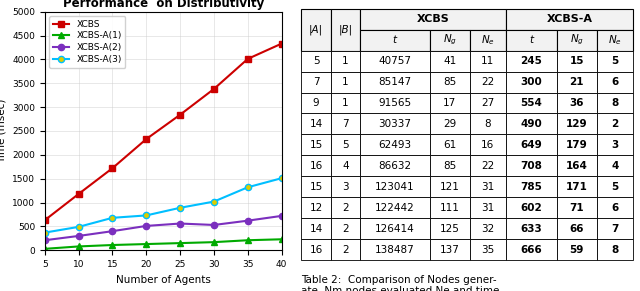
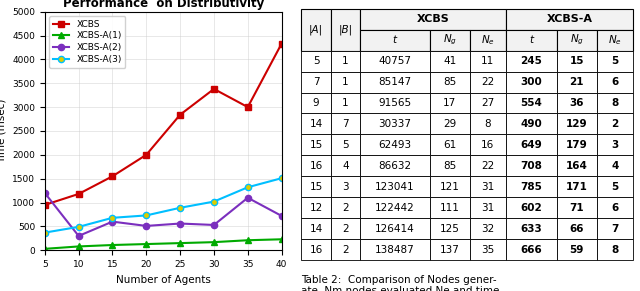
XCBS/5: 630 -> 950
XCBS-A(2)/5: 210 -> 1200
XCBS/15: 1720 -> 1550
XCBS-A(2)/15: 400 -> 600
XCBS/20: 2330 -> 2000
XCBS/35: 4010 -> 3000
XCBS-A(2)/35: 620 -> 1100
